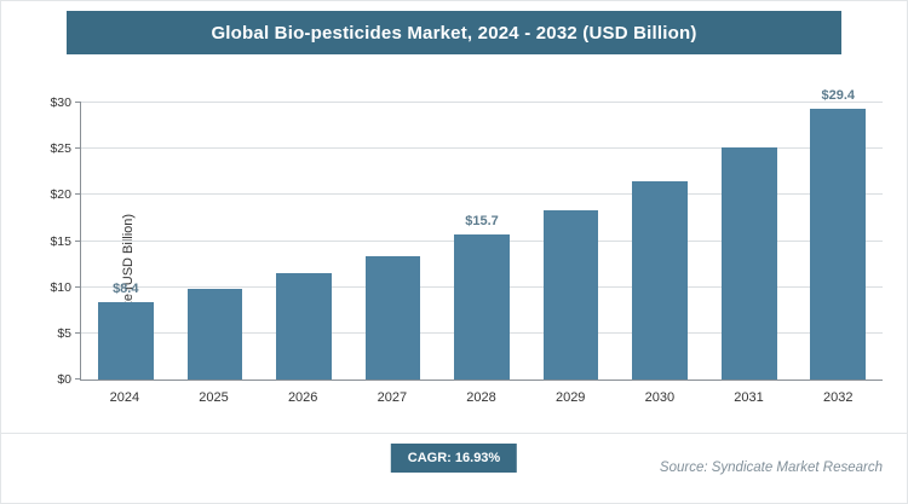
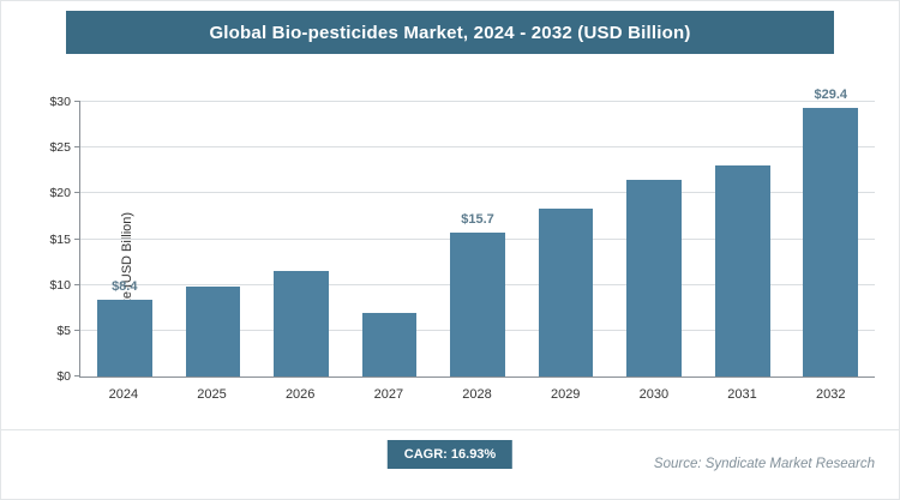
2027: $13 -> $7
2031: $25 -> $23
